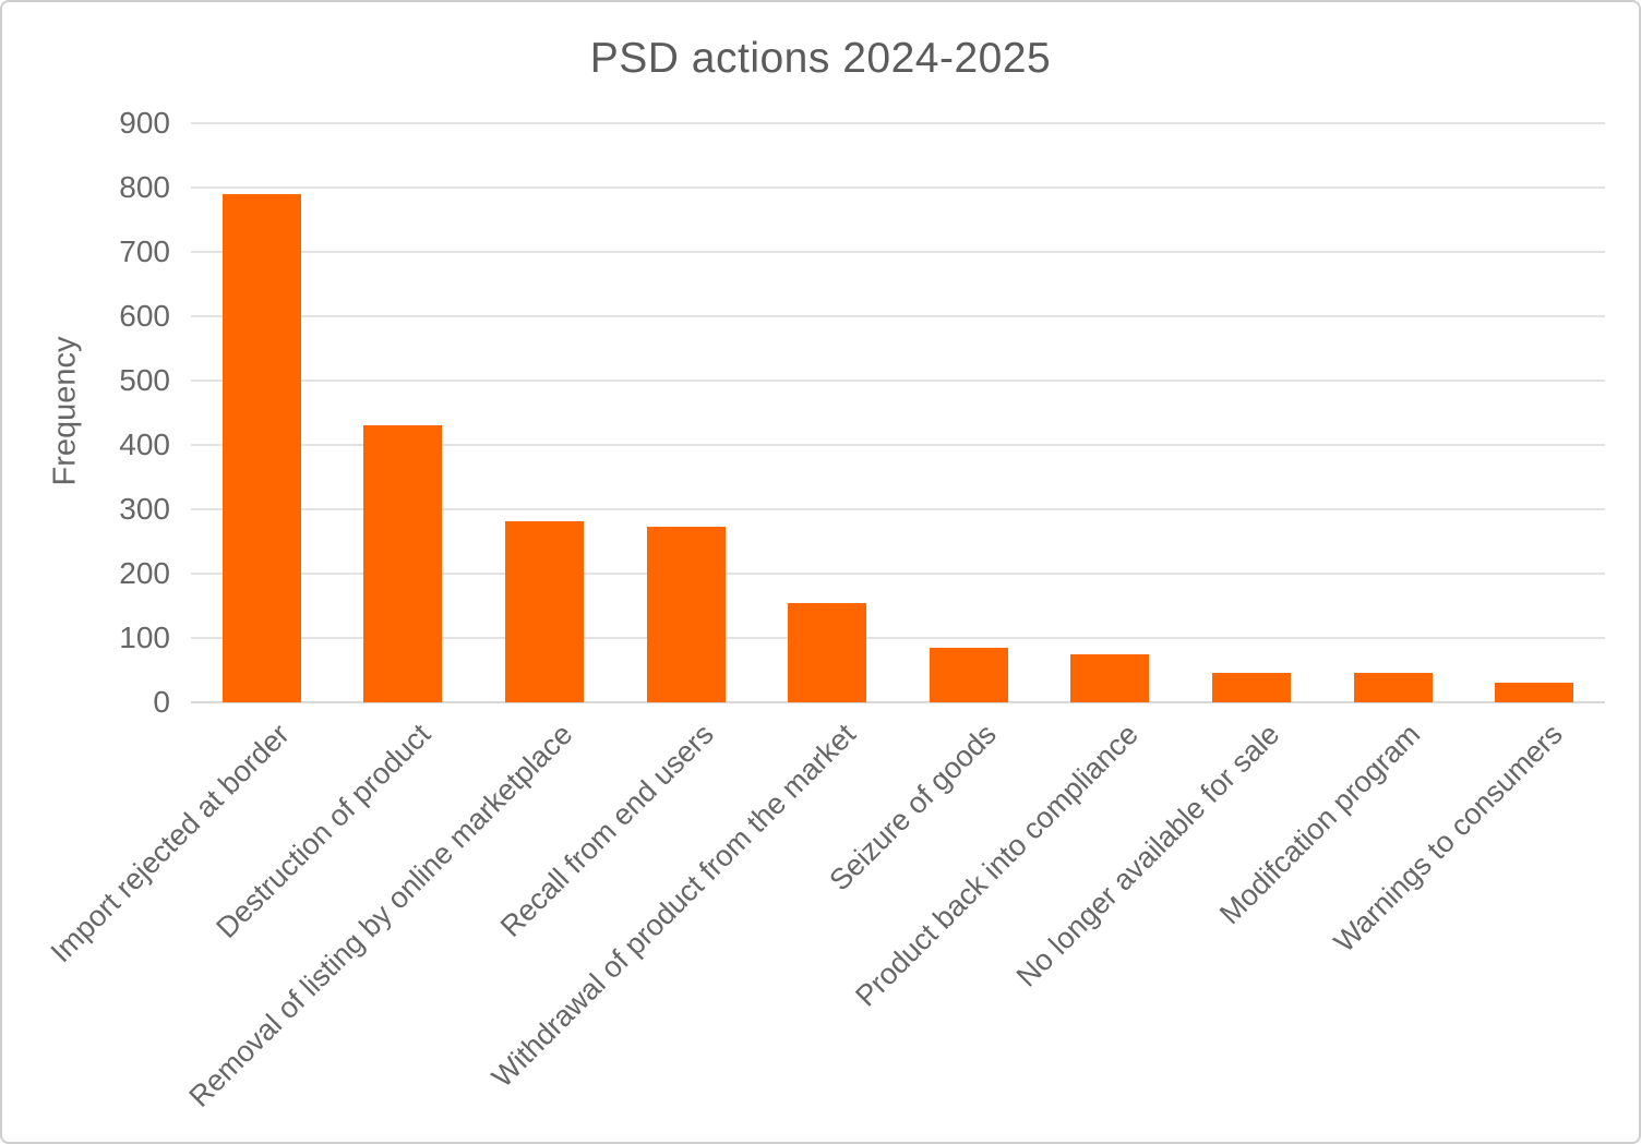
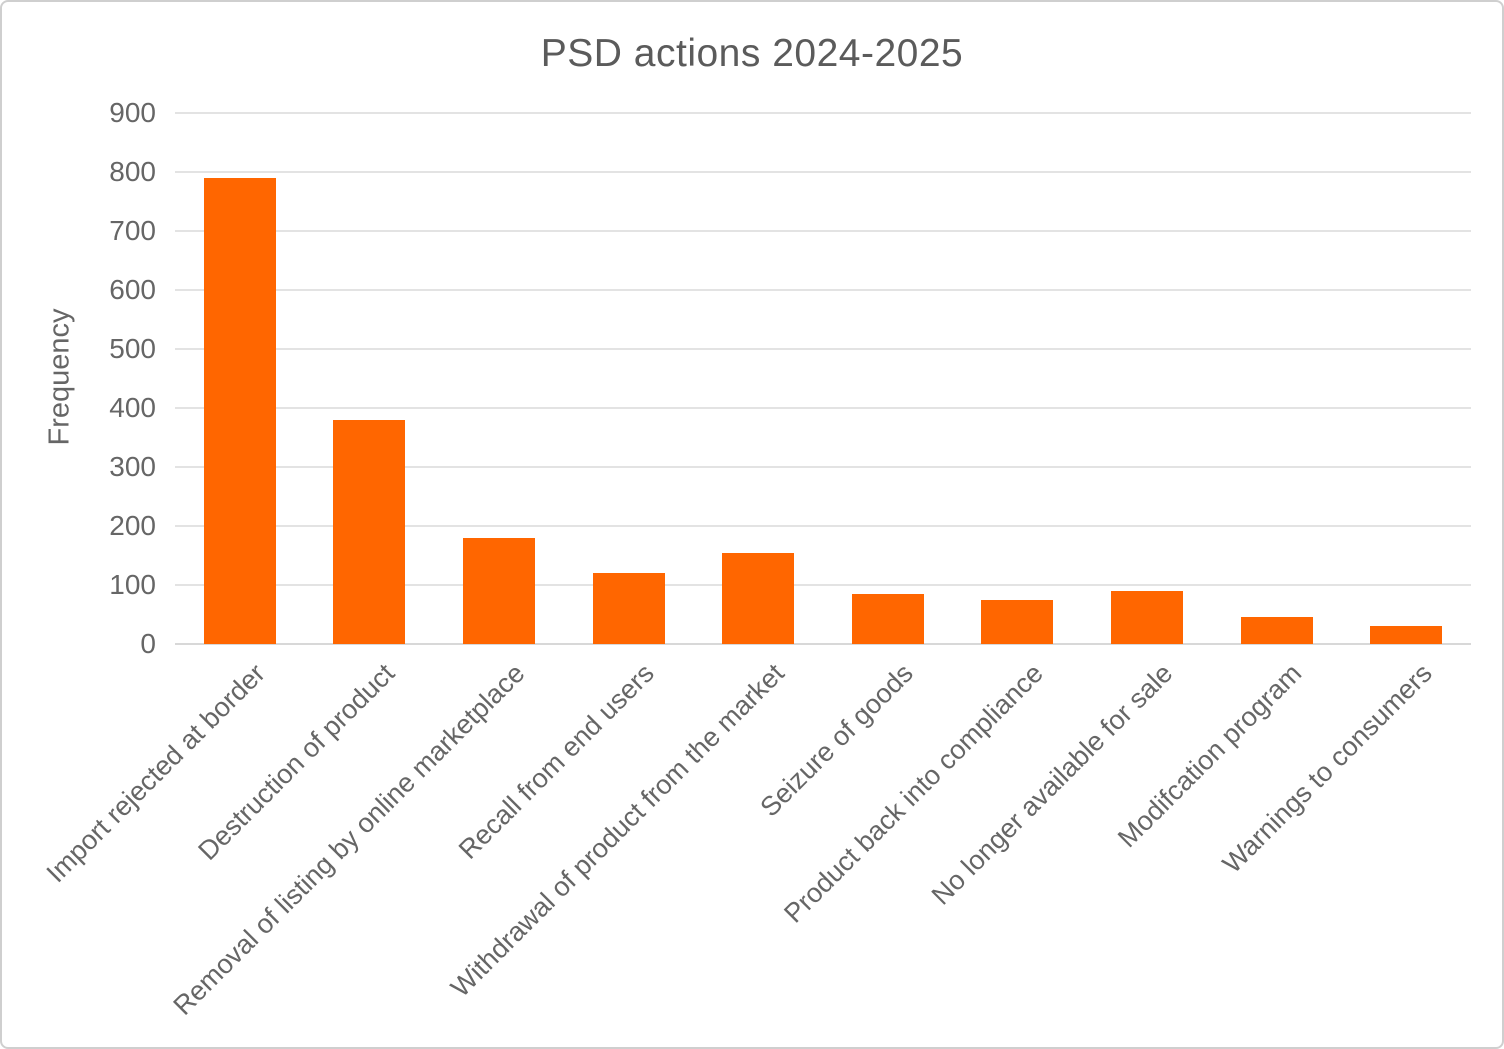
Destruction of product: 430 -> 380
Removal of listing by online marketplace: 280 -> 180
Recall from end users: 270 -> 120
No longer available for sale: 50 -> 90
